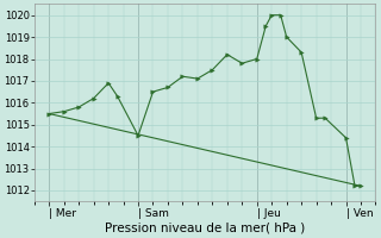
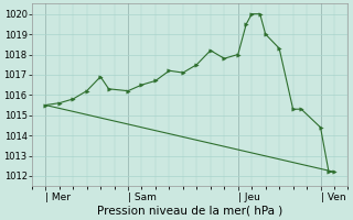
| Sam: 1014.5 -> 1016.2
